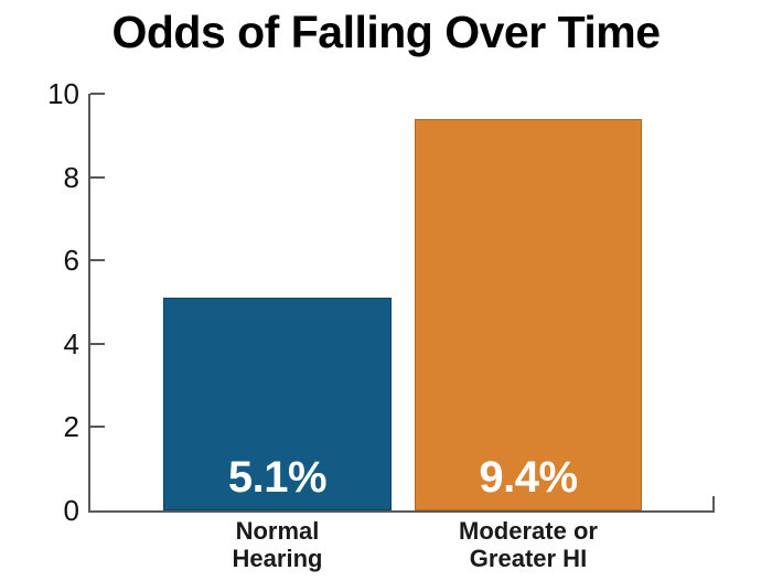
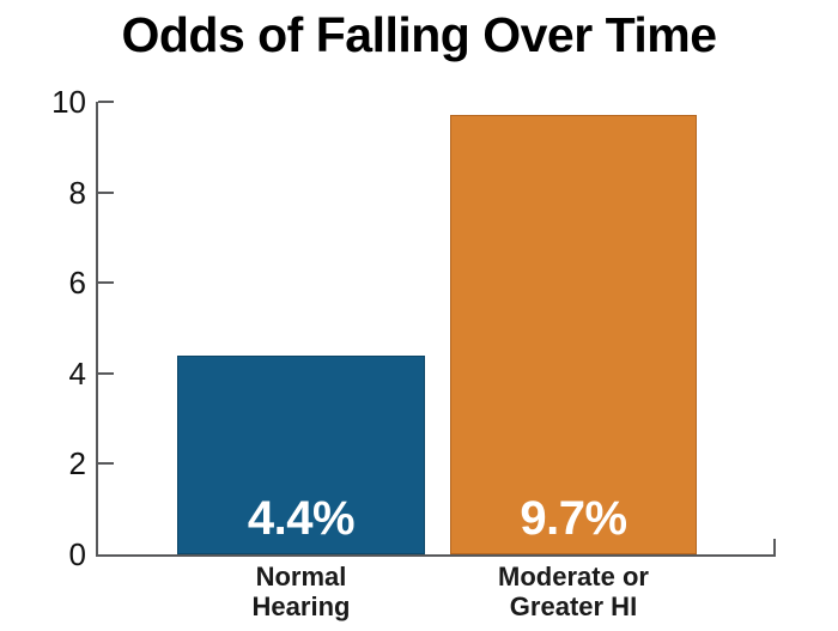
Normal Hearing: 5.1% -> 4.4%
Moderate or Greater HI: 9.4% -> 9.7%
